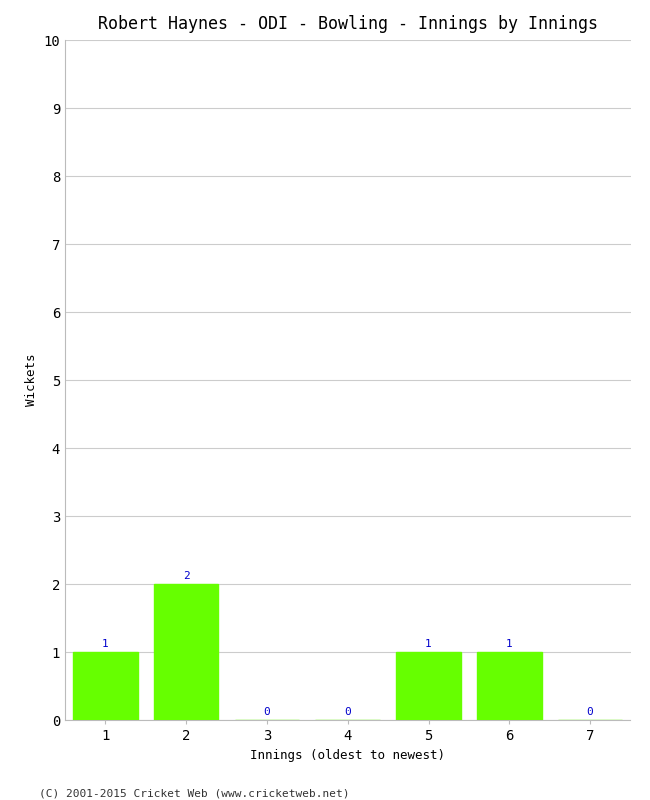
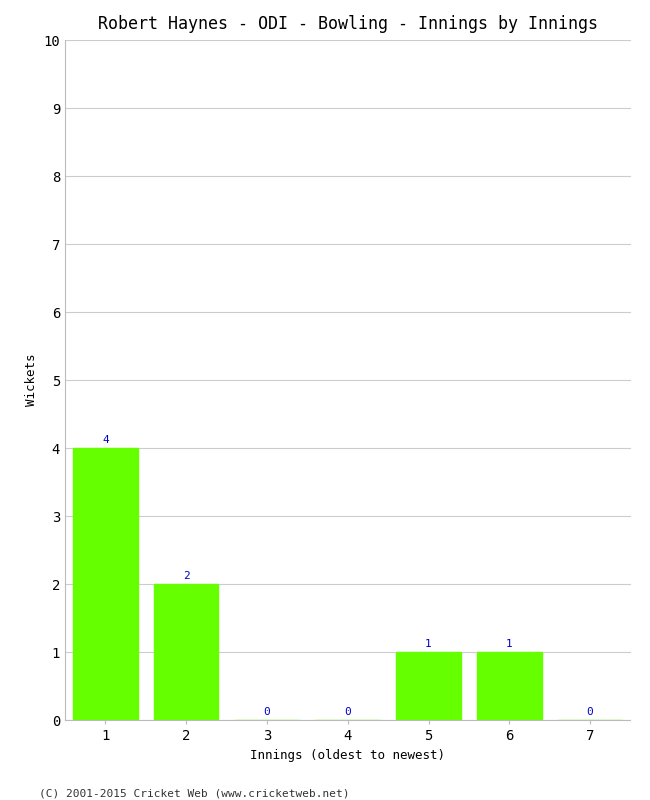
1: 1 -> 4
